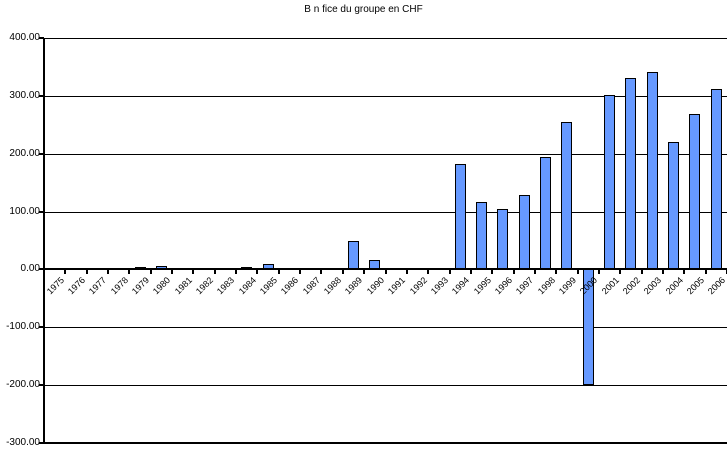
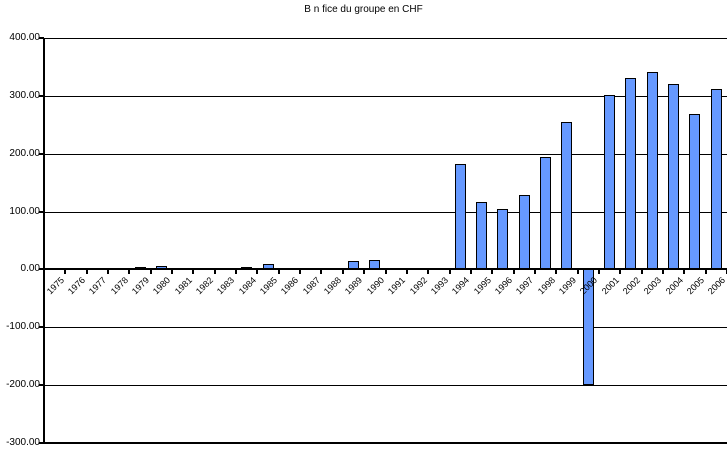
1989: 50 -> 10
2004: 220 -> 320
